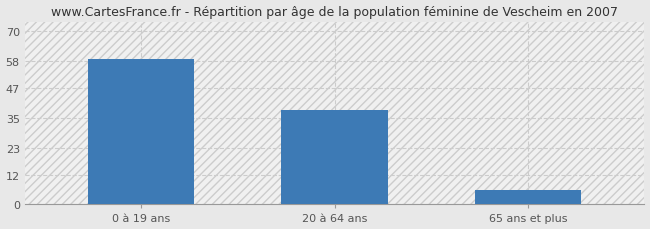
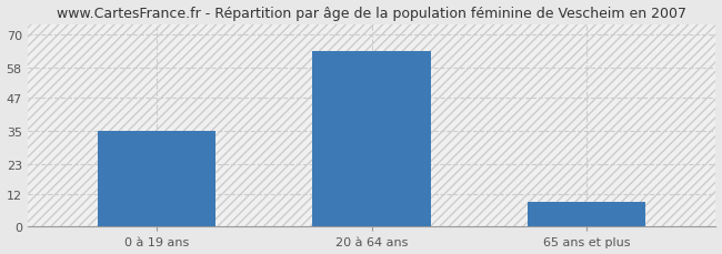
0 à 19 ans: 59 -> 35
20 à 64 ans: 38 -> 64
65 ans et plus: 6 -> 9
